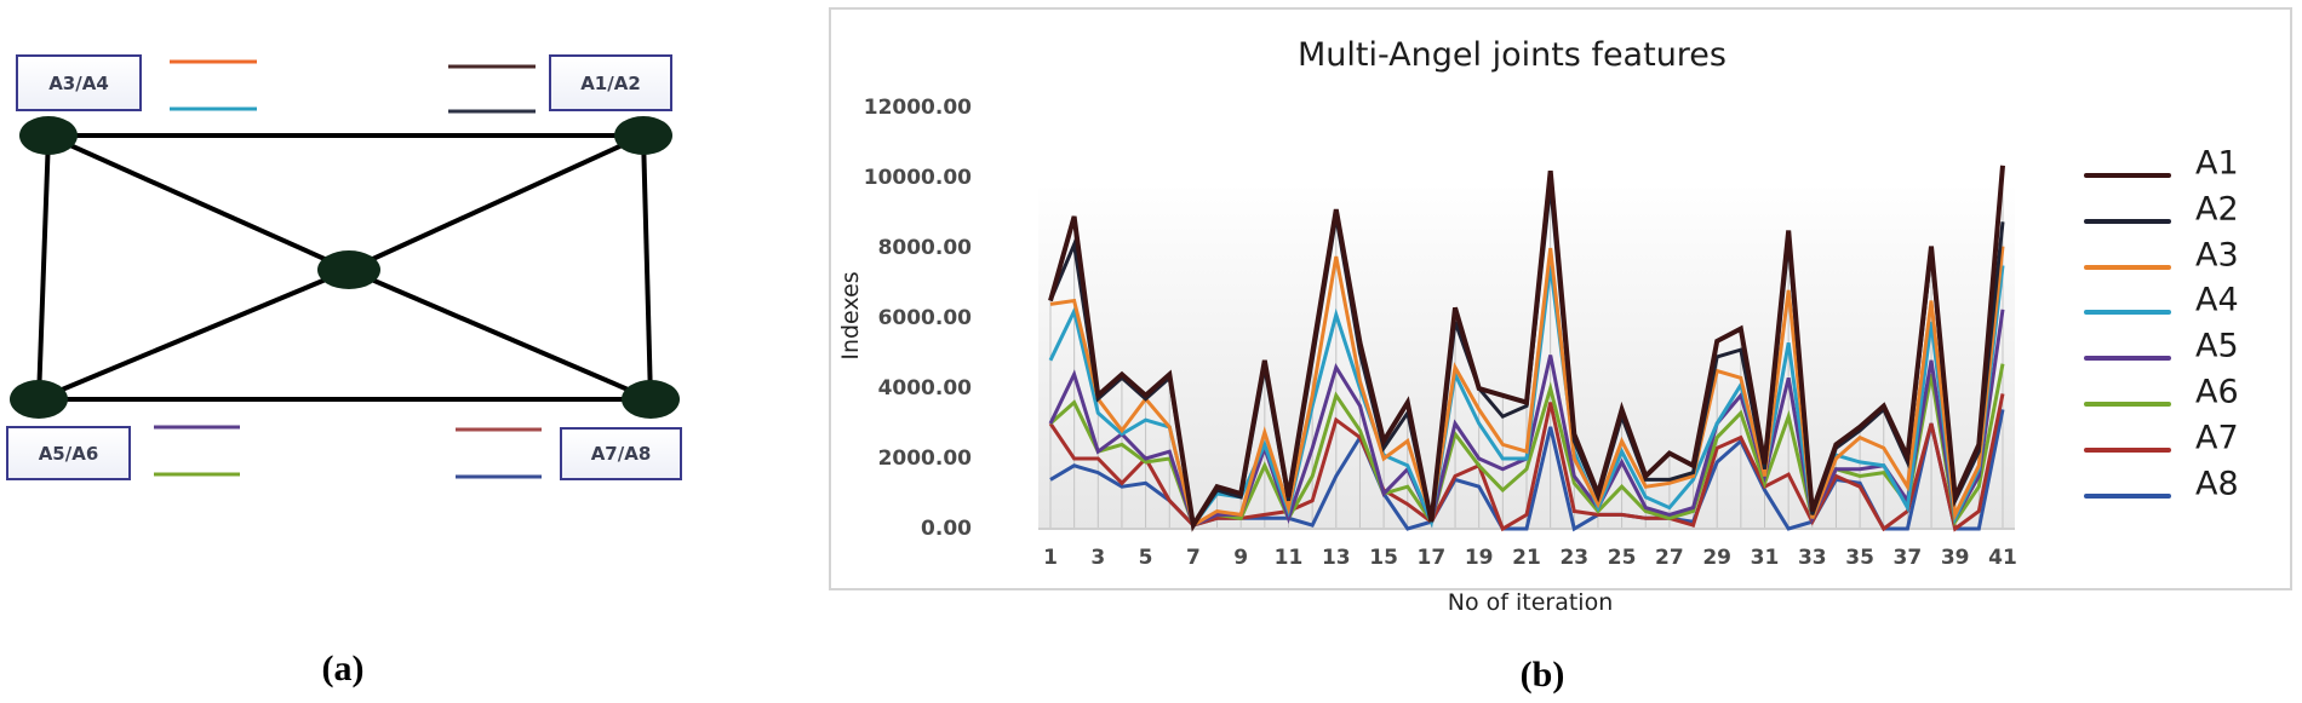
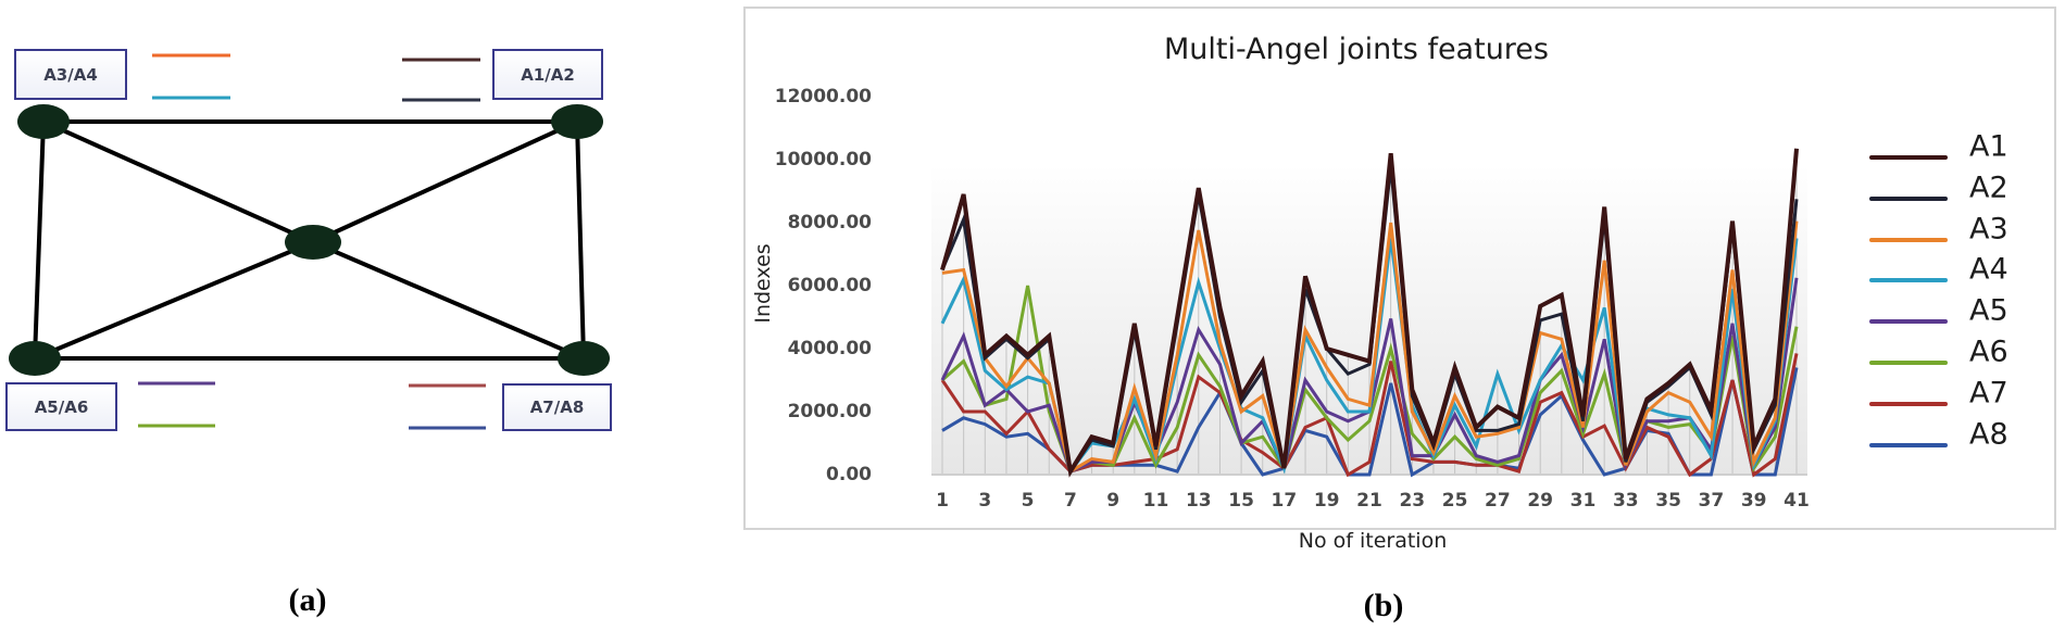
A6/5: 1900 -> 6000
A5/11: 300 -> 700
A5/23: 1500 -> 600
A4/27: 600 -> 3200
A4/31: 1600 -> 3000
